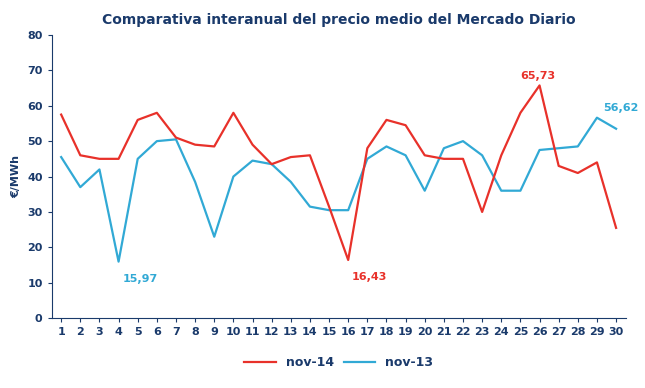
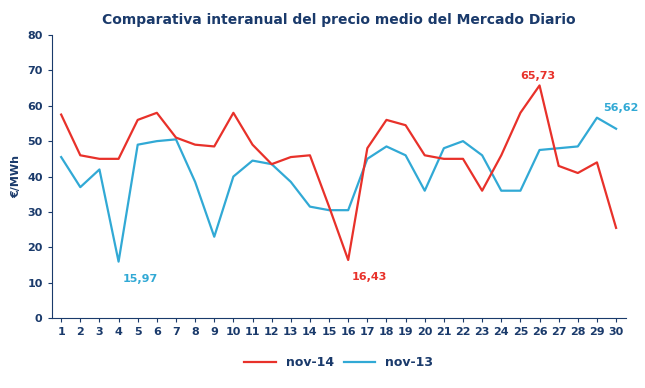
nov-13/5: 45.0 -> 49.0
nov-14/23: 30.0 -> 36.0
